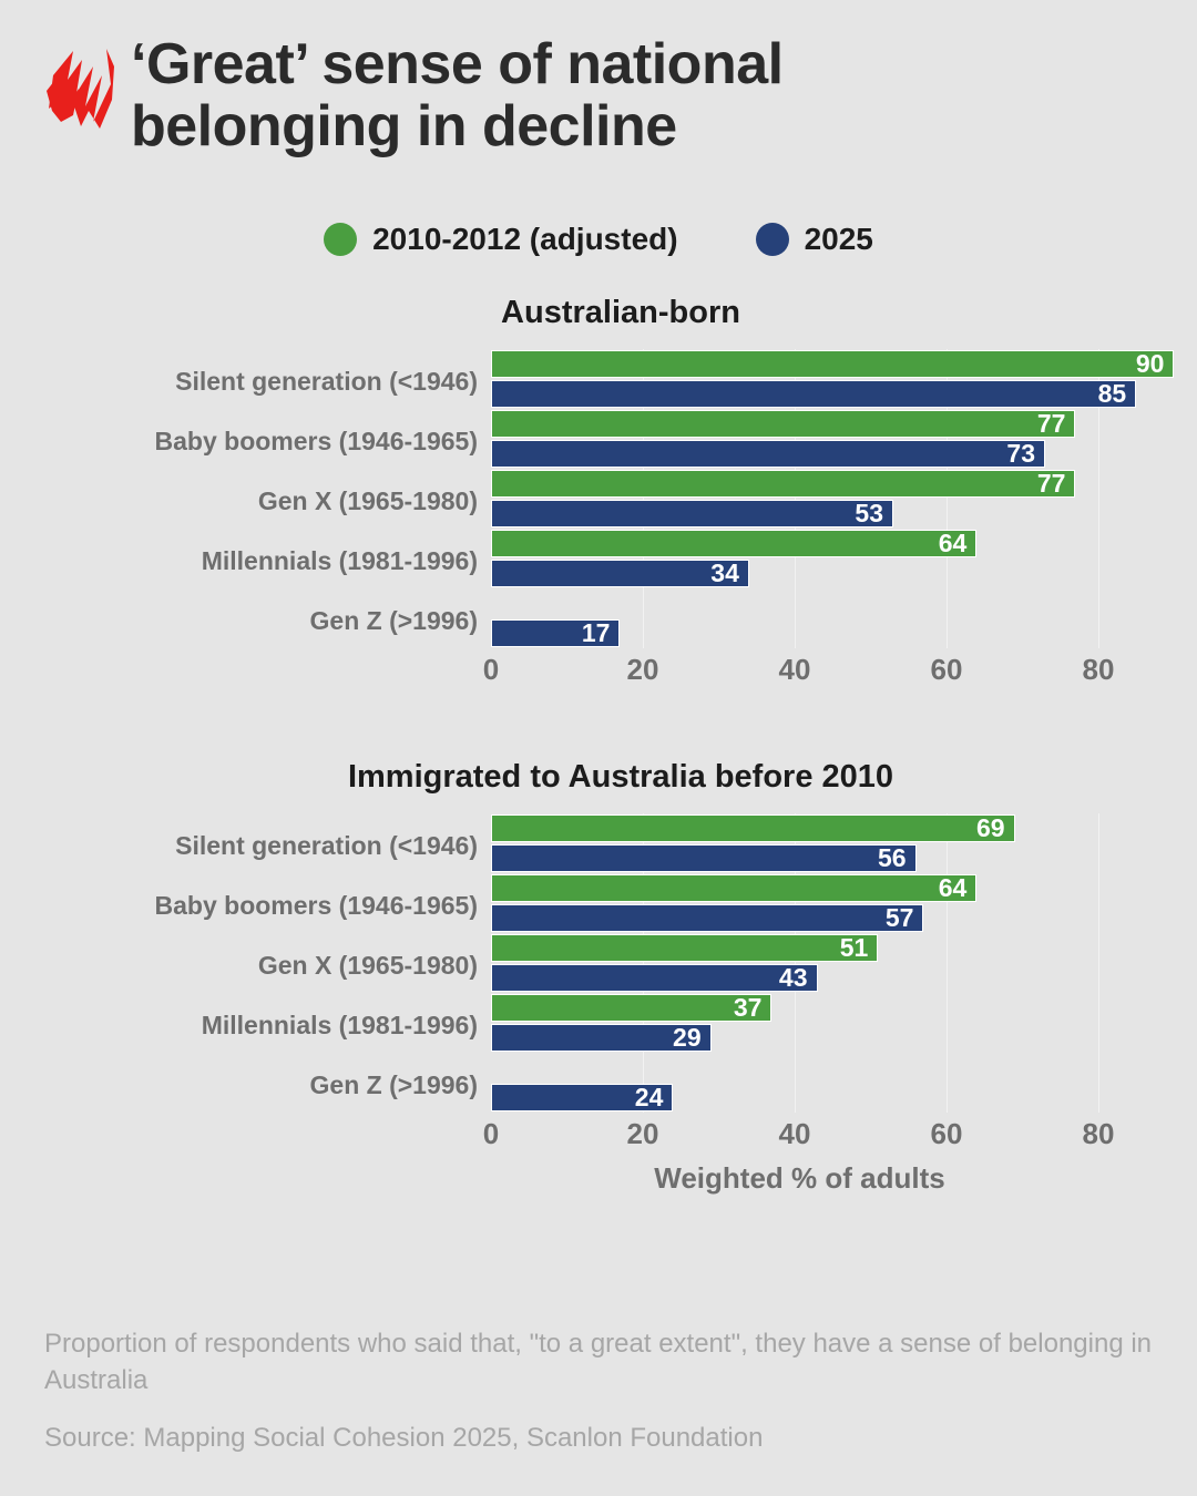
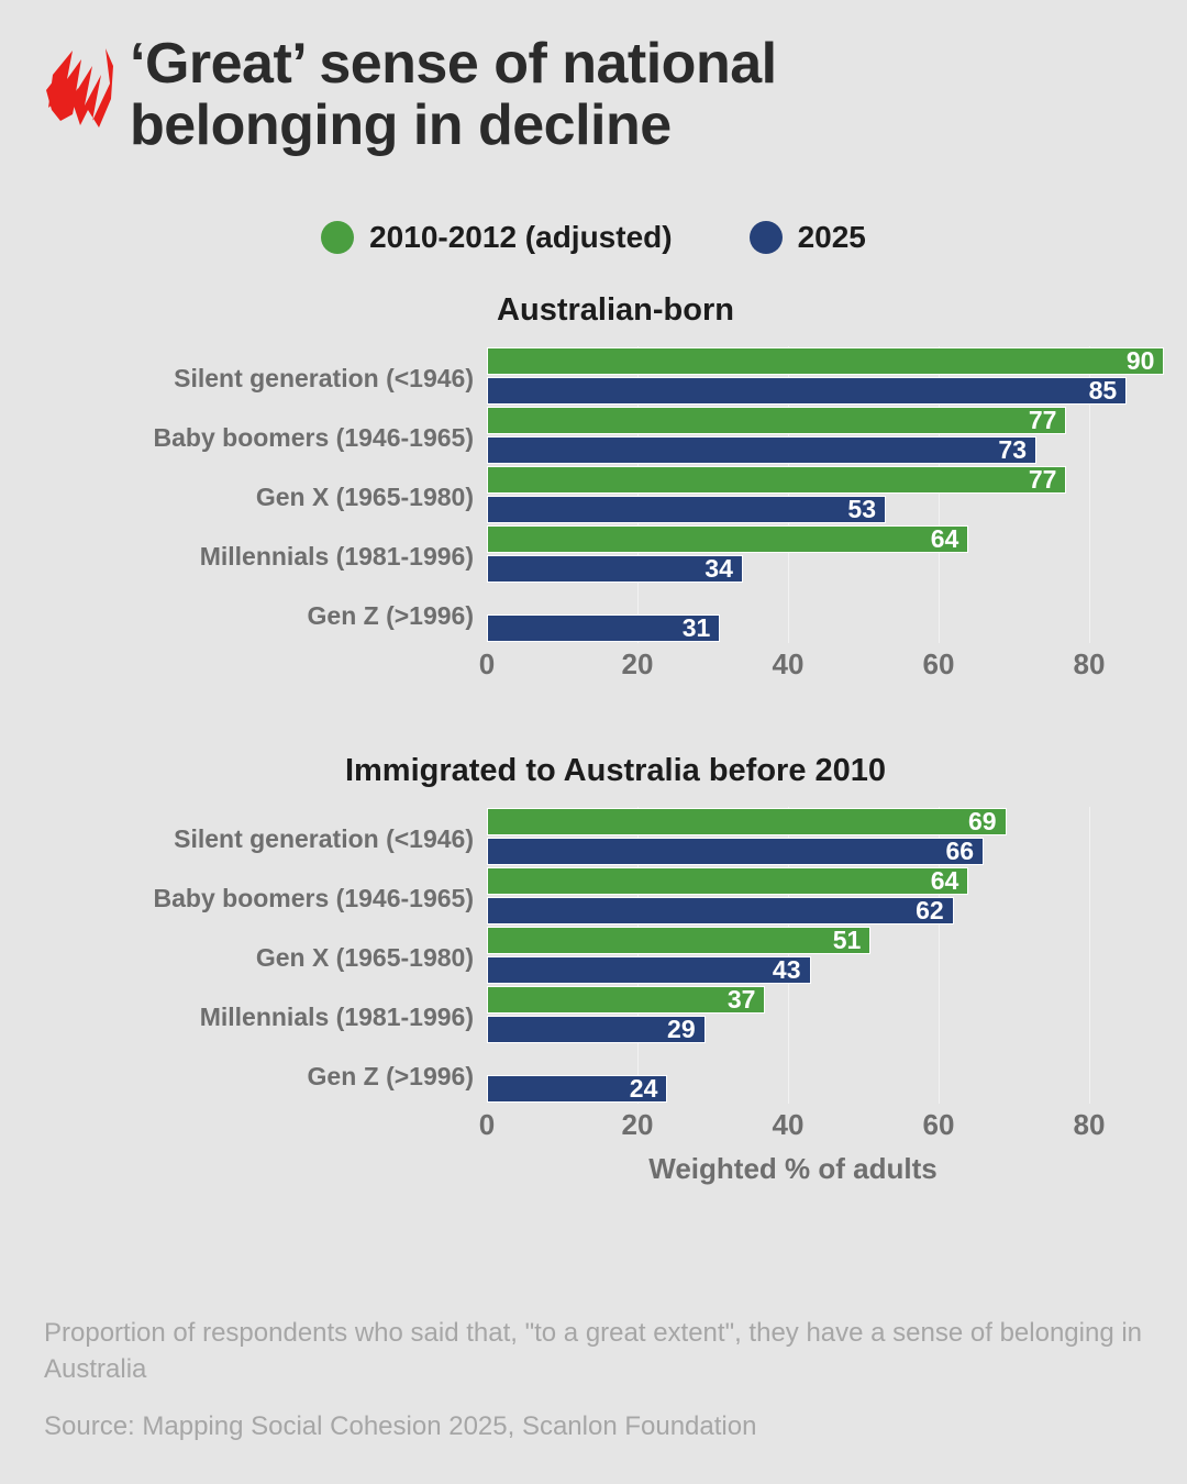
Australian-born/2025/Gen Z (>1996): 17 -> 31
Immigrated to Australia before 2010/2025/Silent generation (<1946): 56 -> 66
Immigrated to Australia before 2010/2025/Baby boomers (1946-1965): 57 -> 62
